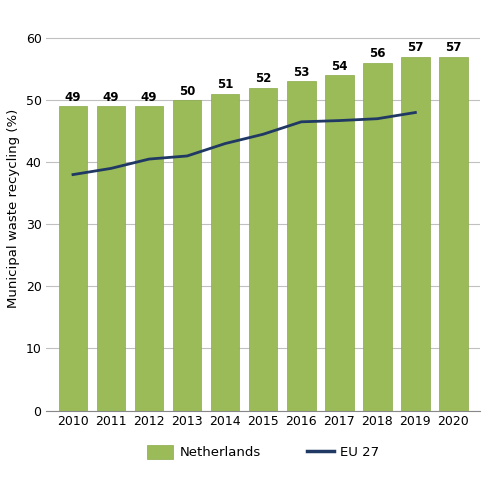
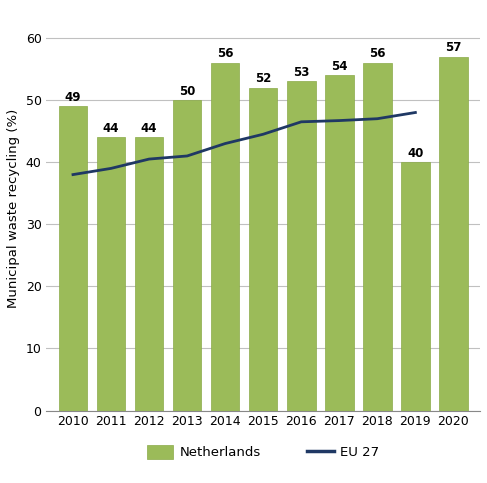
Netherlands/2011: 49 -> 44
Netherlands/2012: 49 -> 44
Netherlands/2014: 51 -> 56
Netherlands/2019: 57 -> 40
